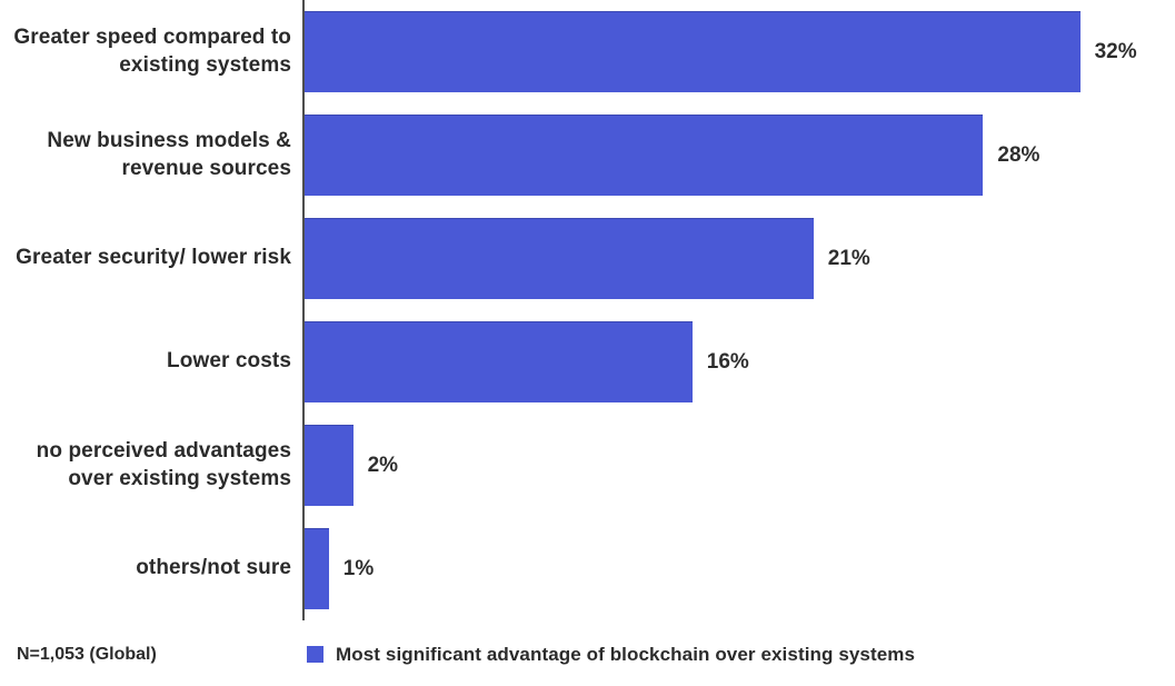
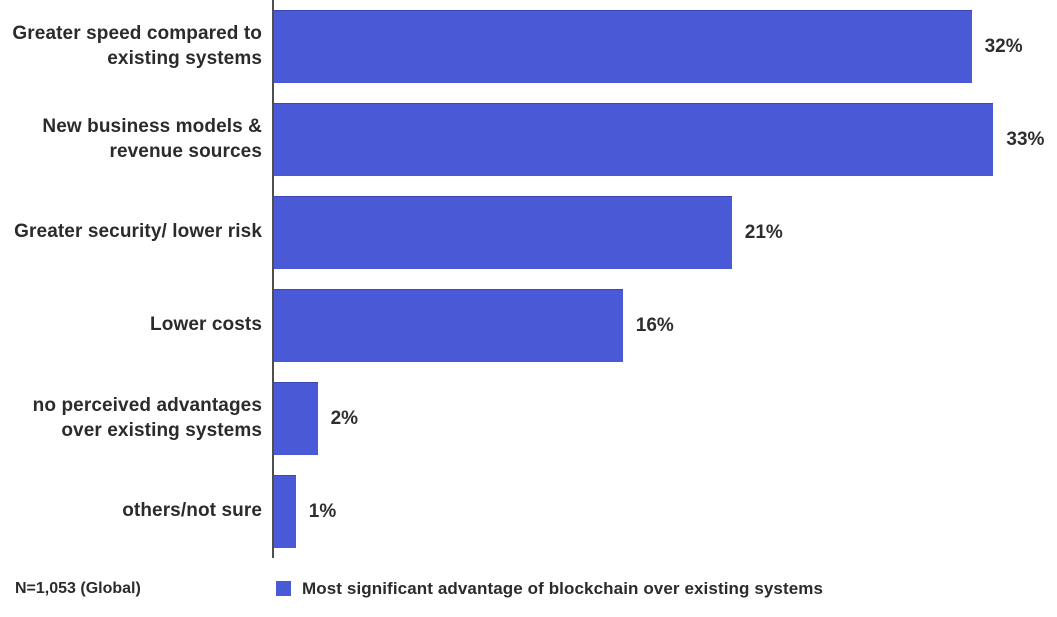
New business models & revenue sources: 28% -> 33%
